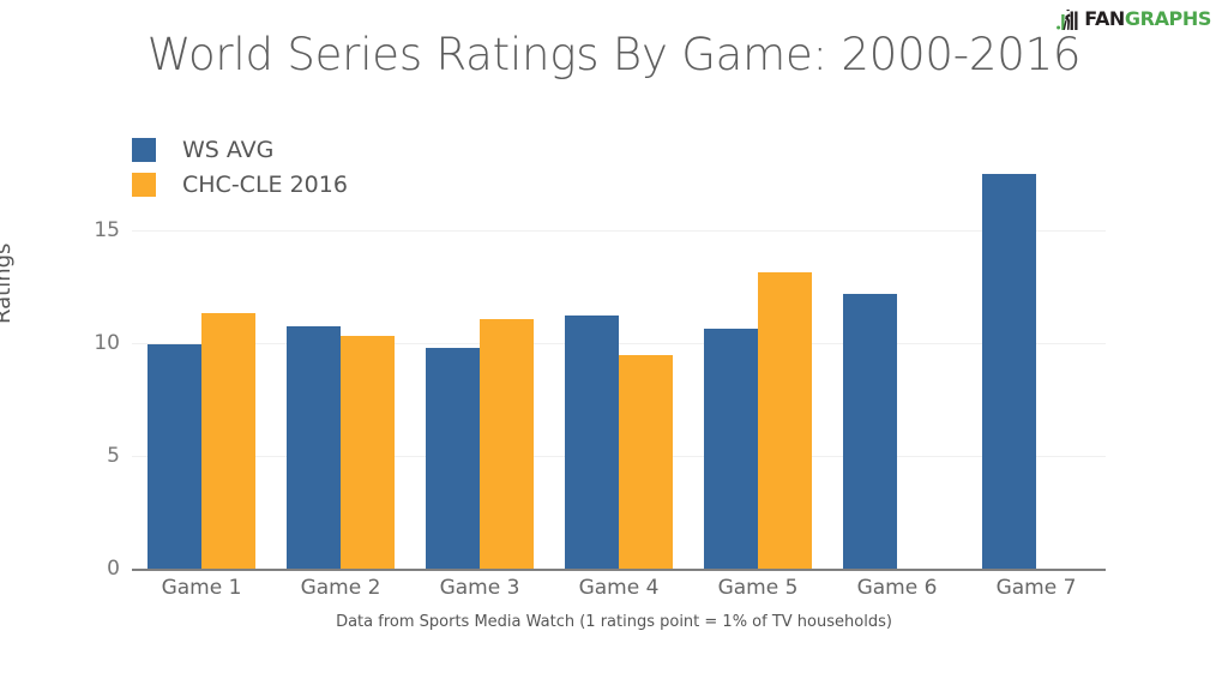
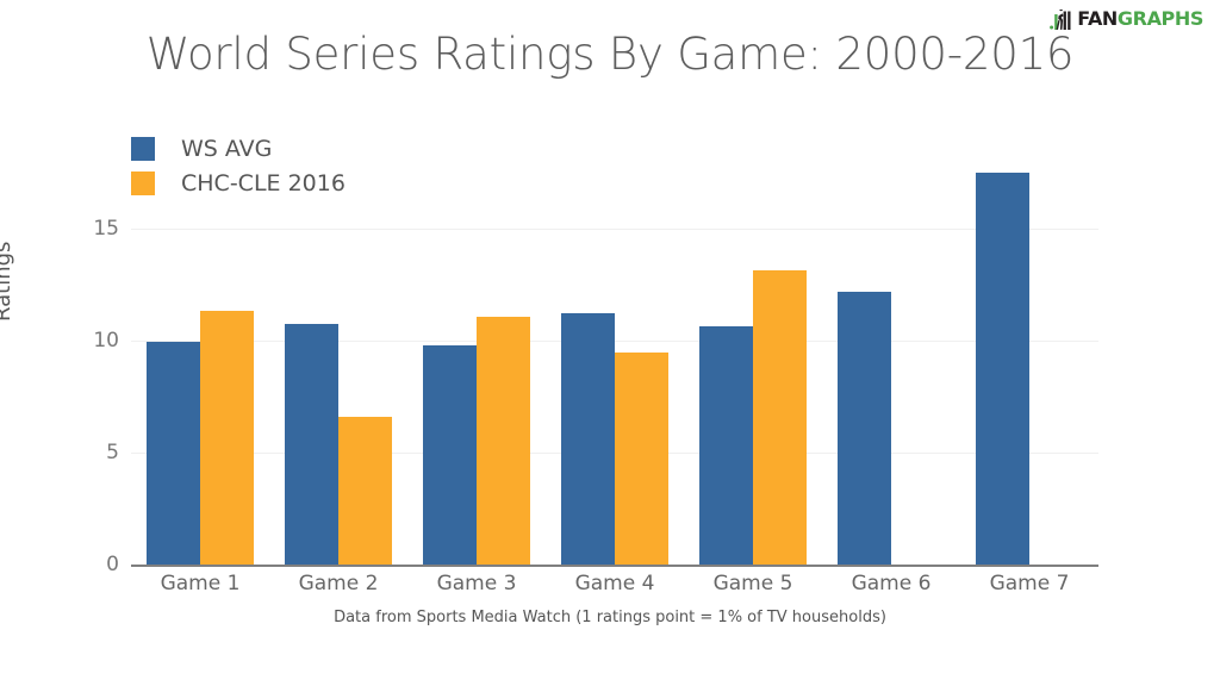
CHC-CLE 2016/Game 2: 10.3 -> 6.6
